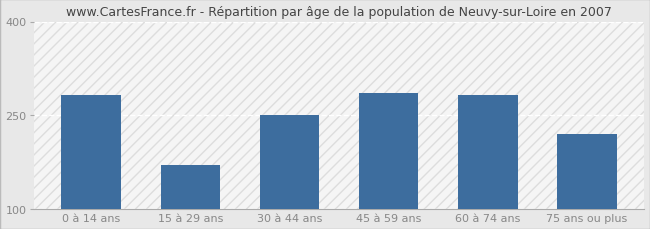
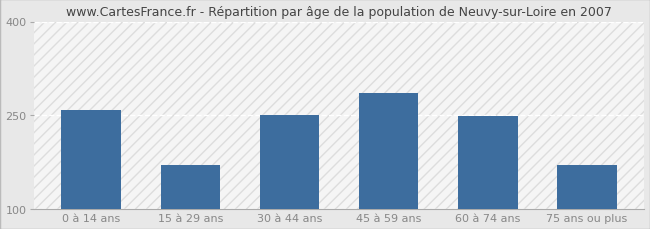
0 à 14 ans: 282 -> 258
60 à 74 ans: 282 -> 249
75 ans ou plus: 220 -> 170
